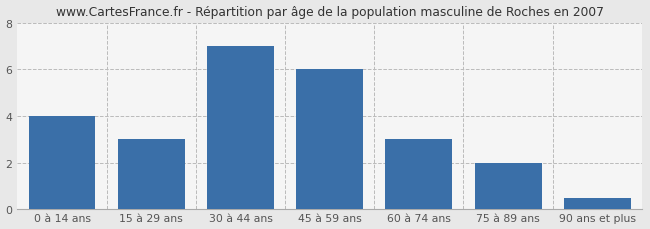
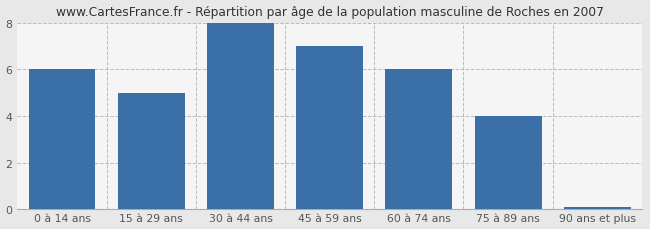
0 à 14 ans: 4.0 -> 6.0
15 à 29 ans: 3.0 -> 5.0
30 à 44 ans: 7.0 -> 8.0
45 à 59 ans: 6.0 -> 7.0
60 à 74 ans: 3.0 -> 6.0
75 à 89 ans: 2.0 -> 4.0
90 ans et plus: 0.5 -> 0.1
